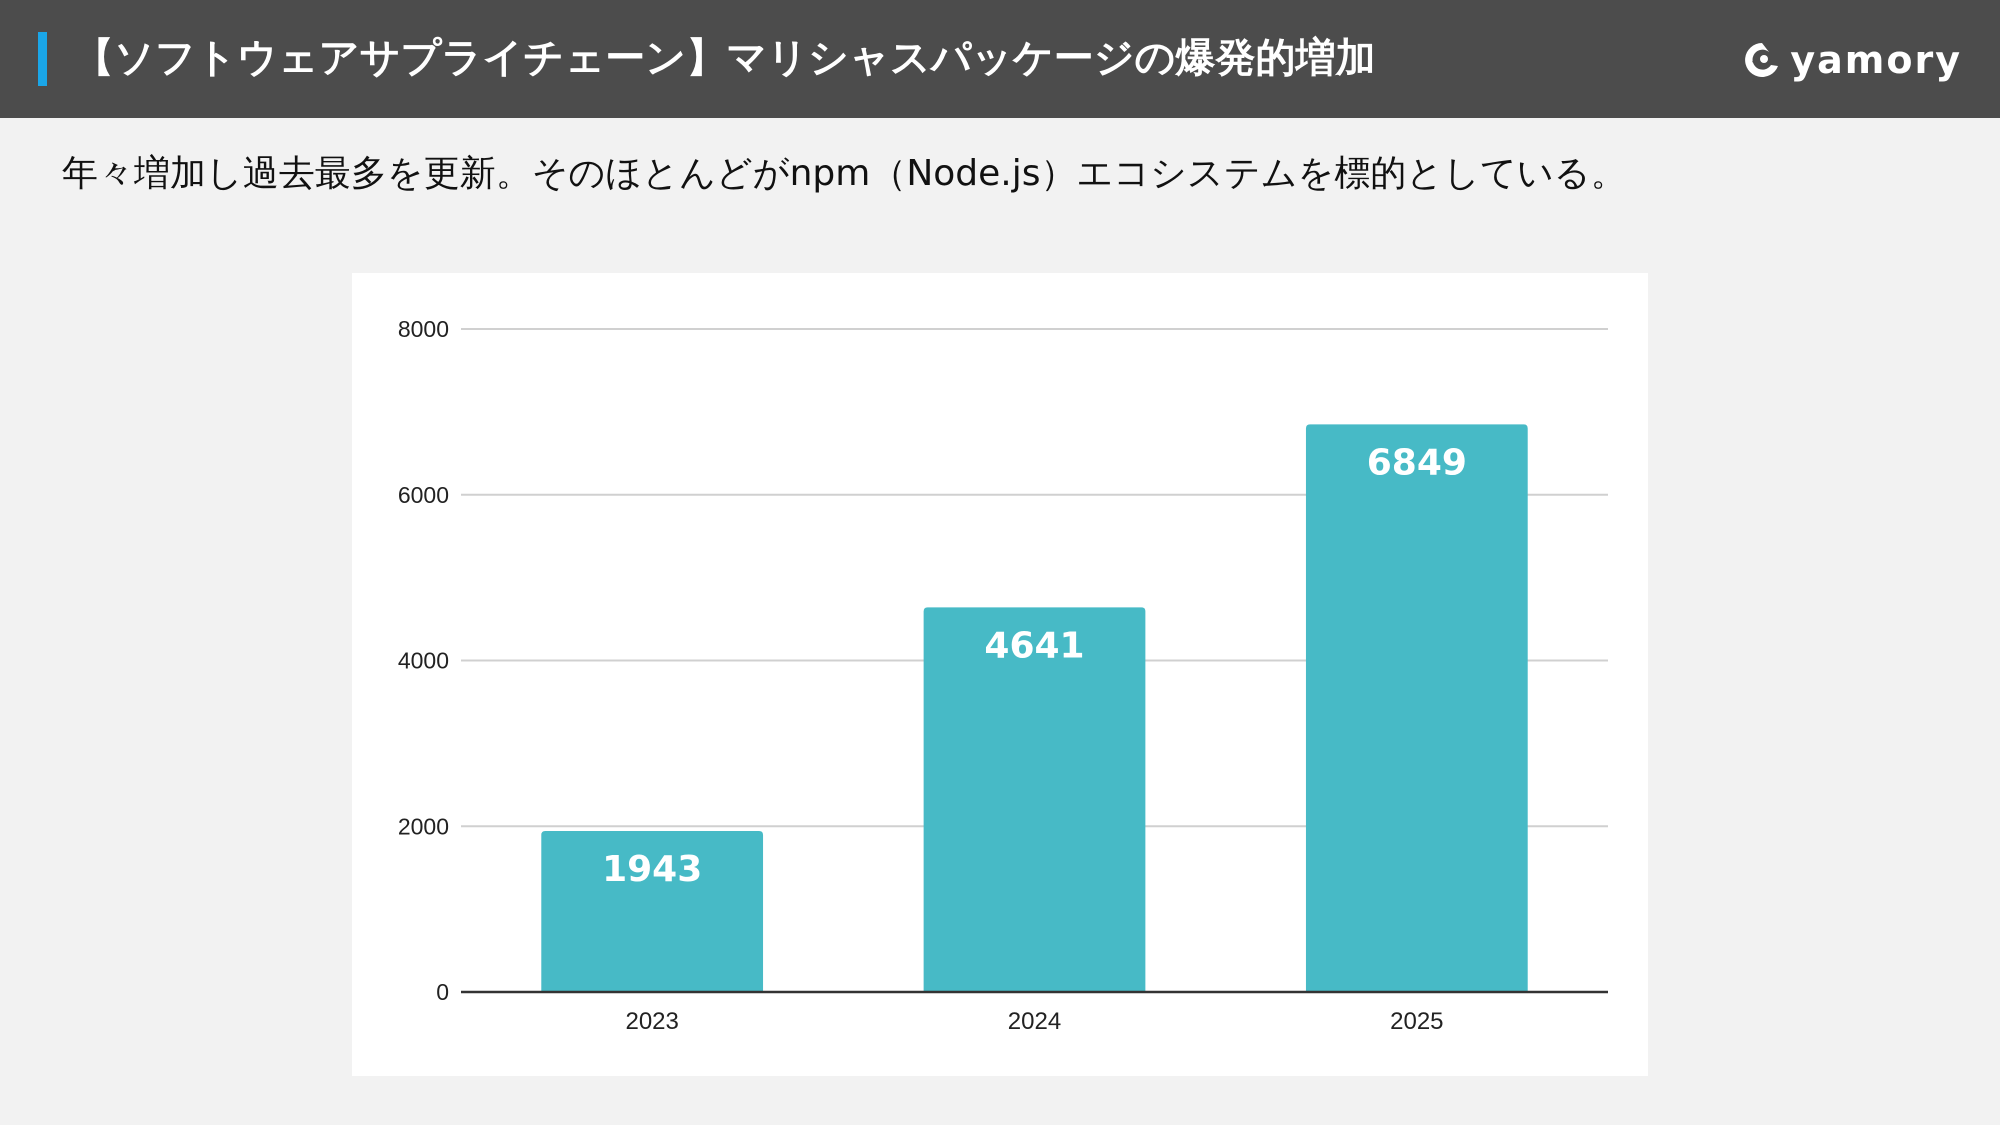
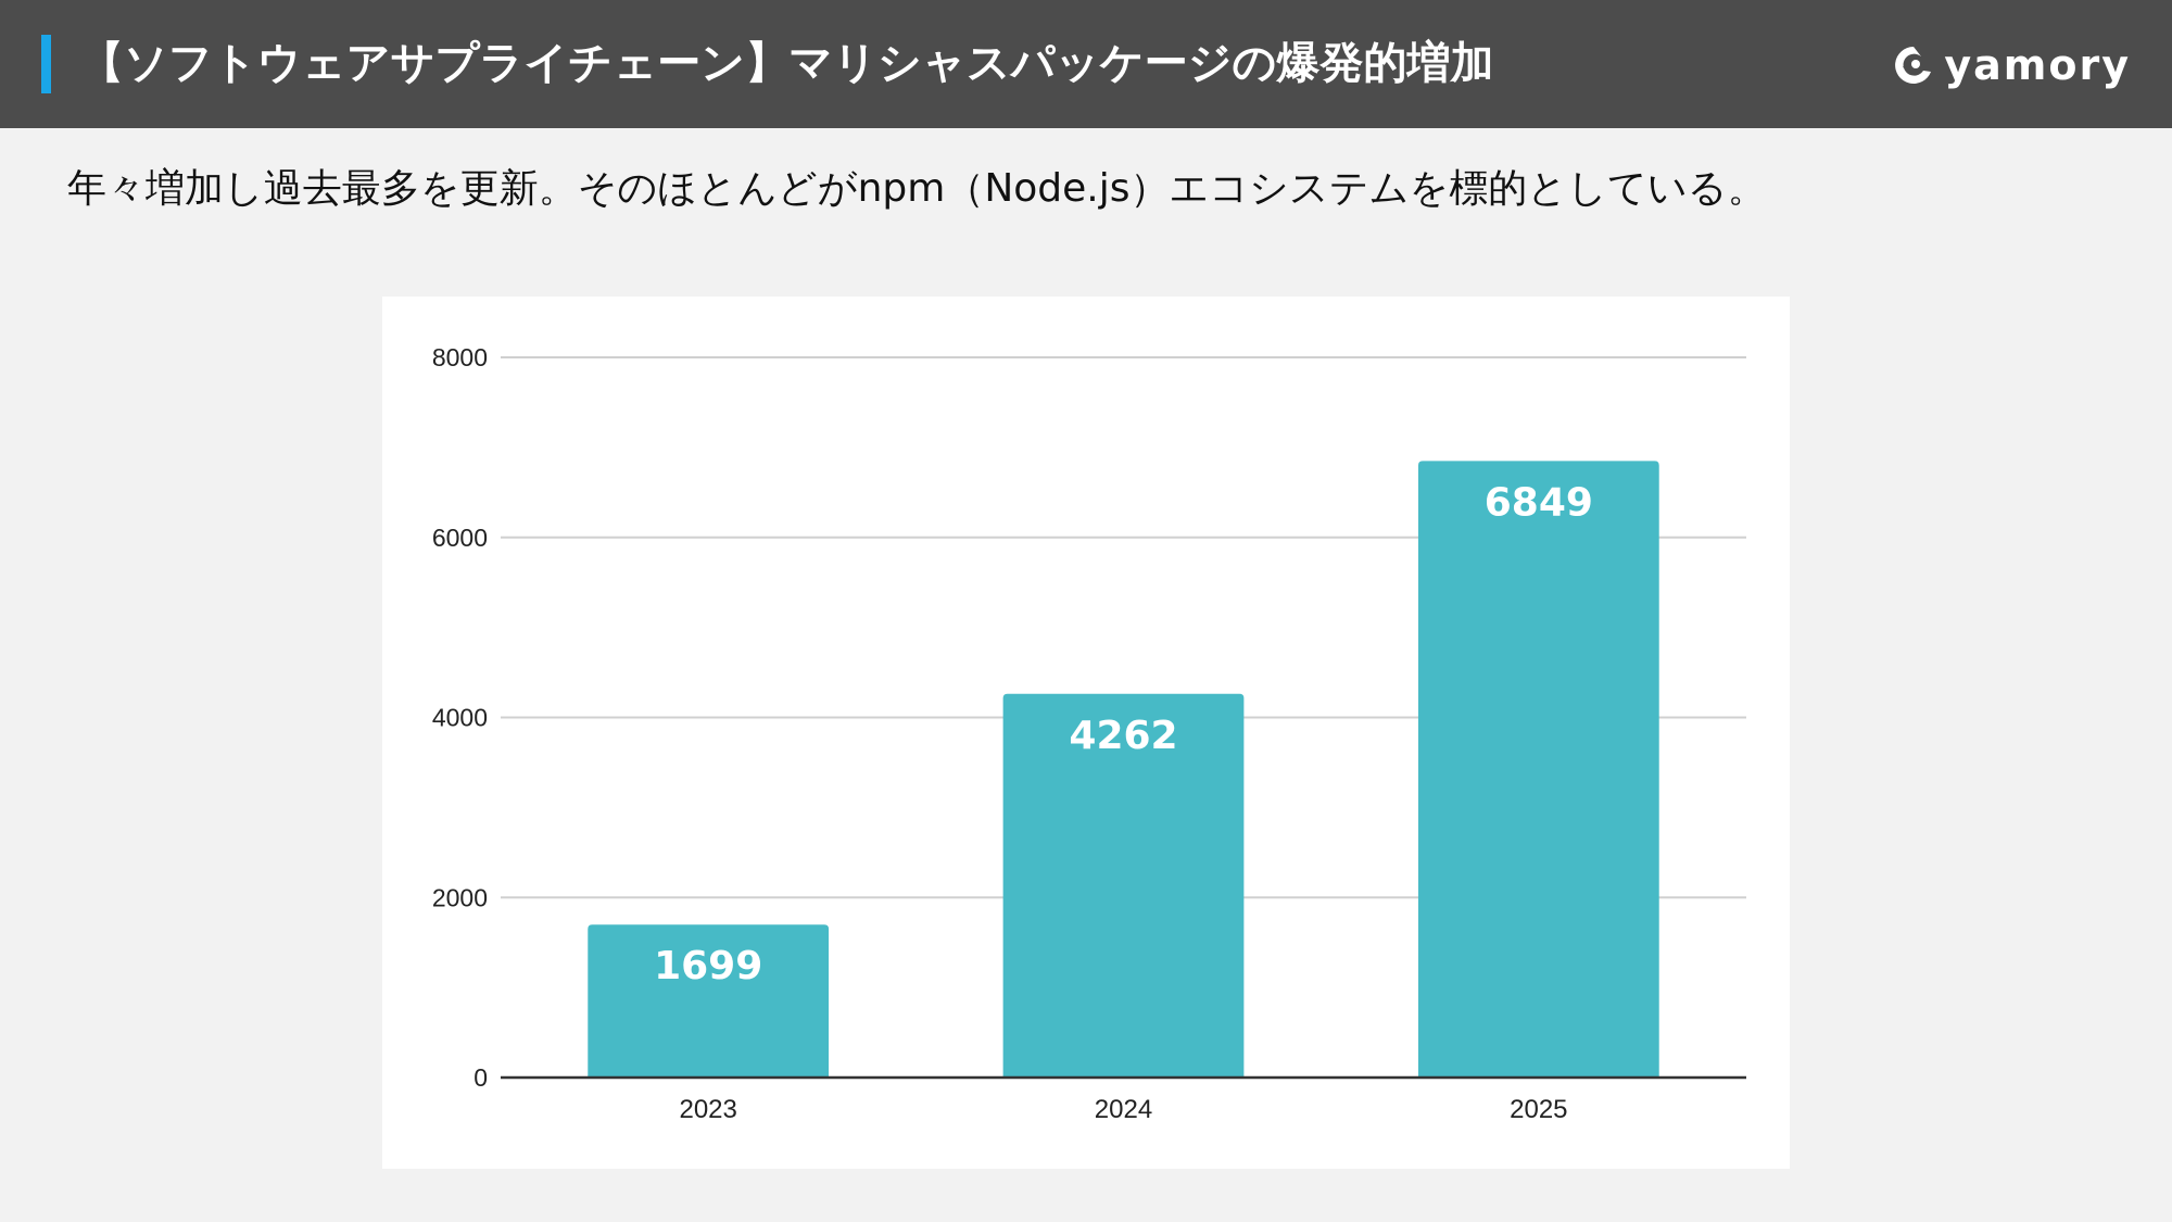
2023: 1943 -> 1699
2024: 4641 -> 4262
